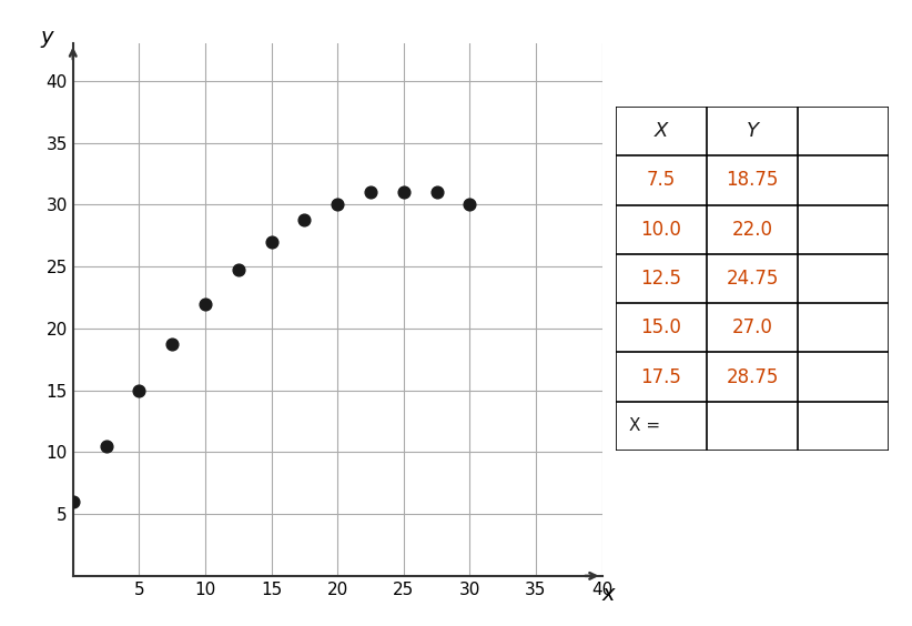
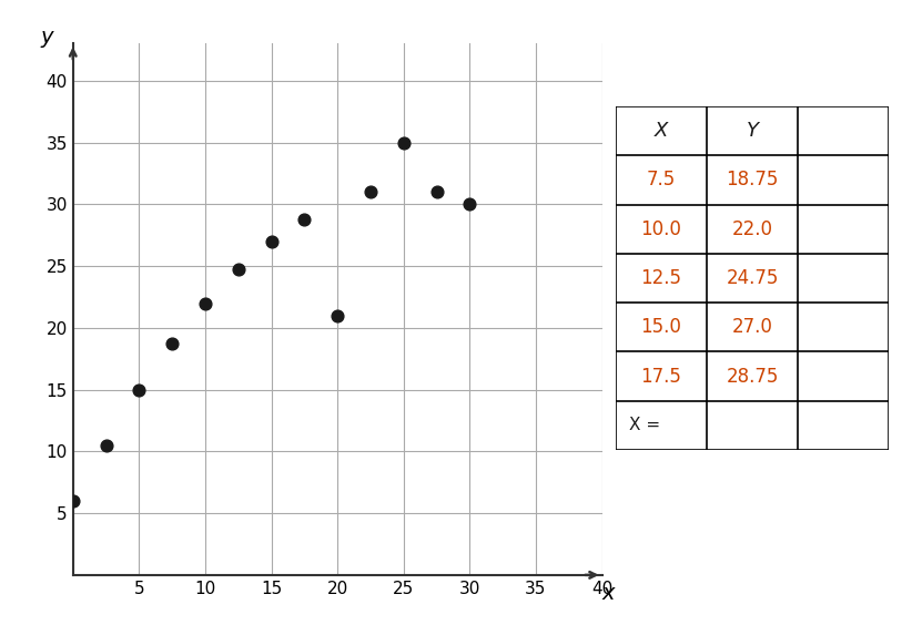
20: 30.0 -> 21.0
25: 31.0 -> 35.0
